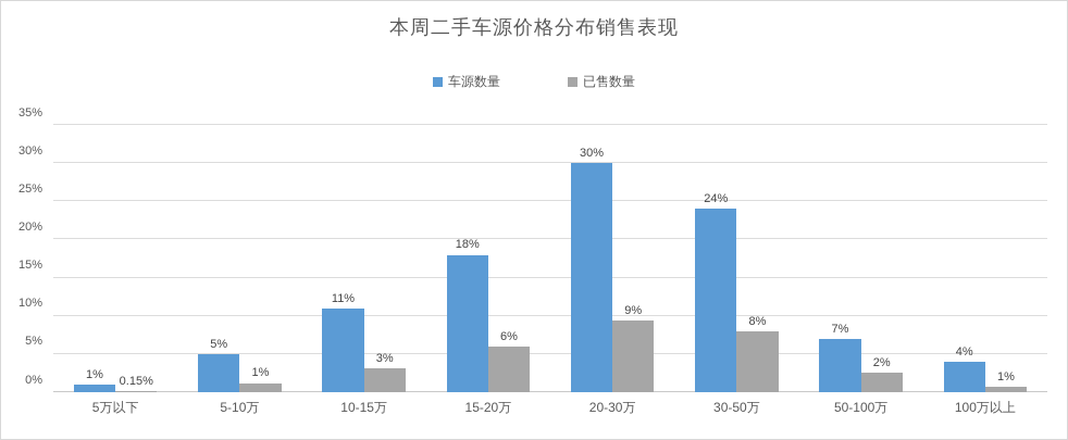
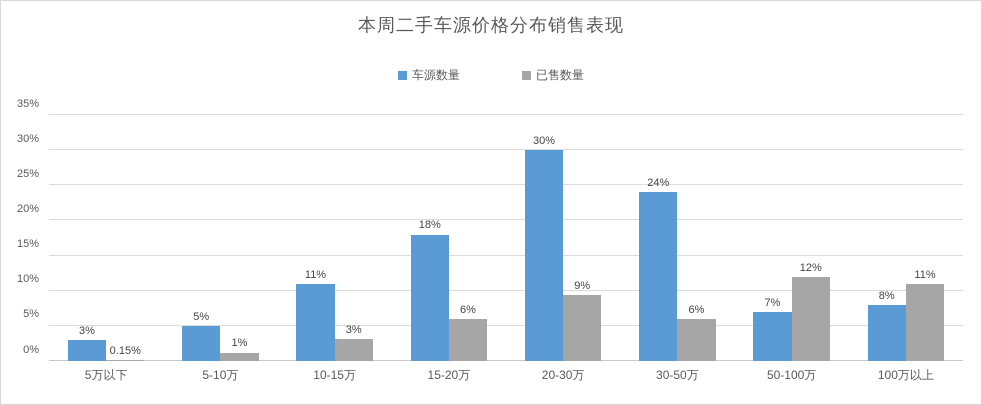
车源数量/5万以下: 1% -> 3%
已售数量/30-50万: 8% -> 6%
已售数量/50-100万: 2% -> 12%
车源数量/100万以上: 4% -> 8%
已售数量/100万以上: 1% -> 11%
